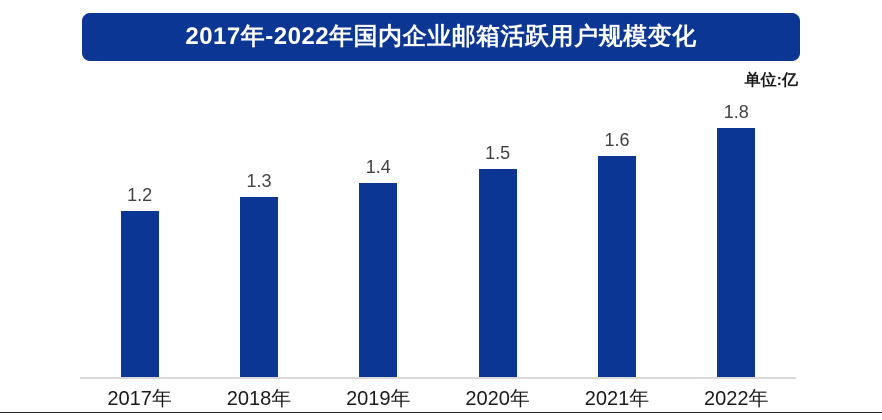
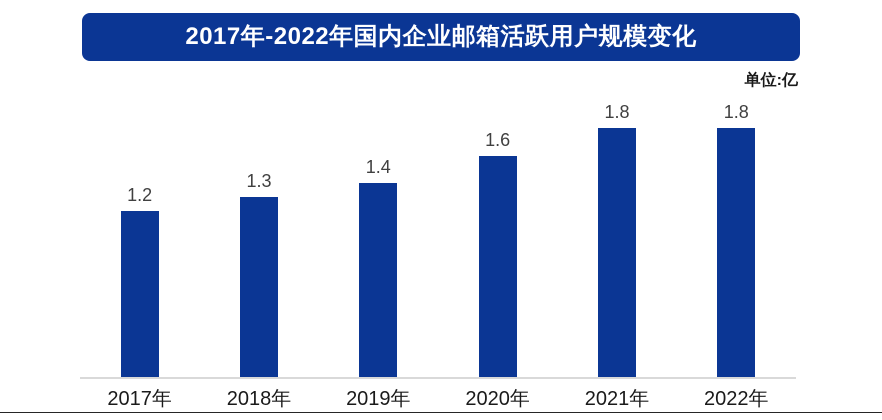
2020年: 1.5 -> 1.6
2021年: 1.6 -> 1.8
